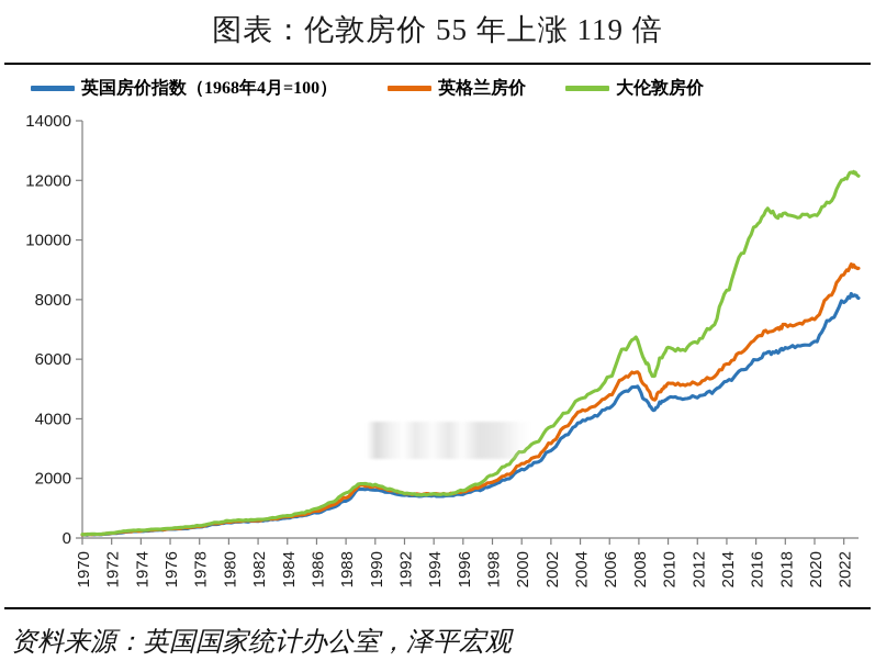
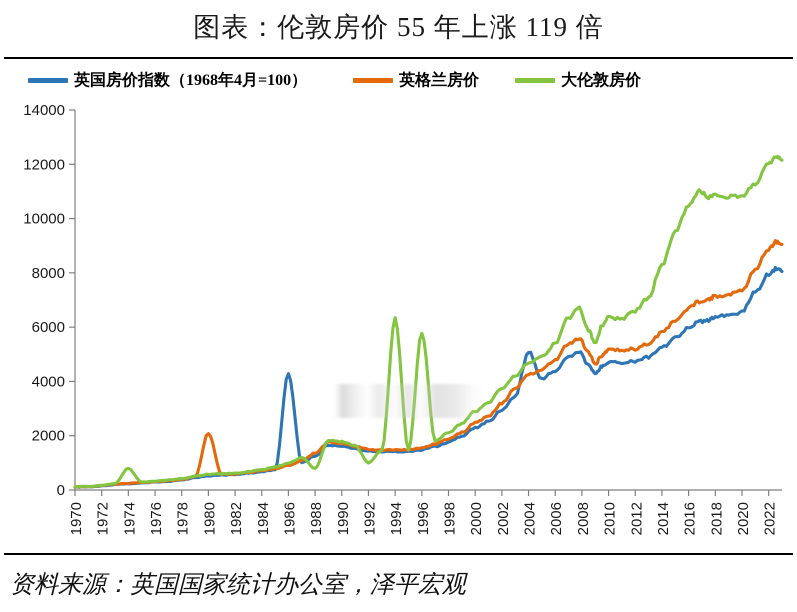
大伦敦房价/1974: 300 -> 800
英格兰房价/1980: 500 -> 2100
英国房价指数（1968年4月=100）/1986: 800 -> 4300
大伦敦房价/1988: 1500 -> 800
大伦敦房价/1992: 1500 -> 1000
大伦敦房价/1994: 1500 -> 6300
大伦敦房价/1996: 1600 -> 5800
英国房价指数（1968年4月=100）/2004: 3900 -> 5100
